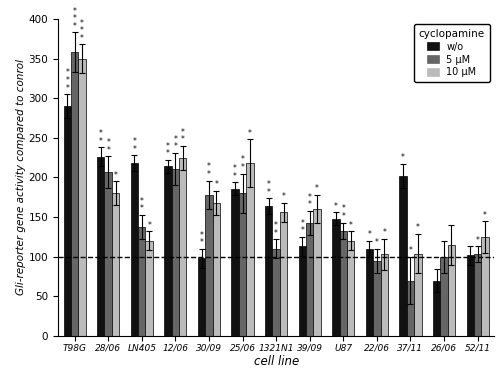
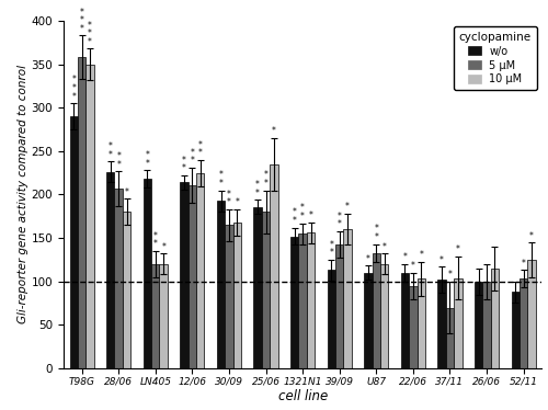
5 μM/LN405: 138 -> 120
w/o/30/09: 98 -> 193
5 μM/30/09: 178 -> 165
10 μM/25/06: 218 -> 235
w/o/1321N1: 164 -> 152
5 μM/1321N1: 110 -> 155
w/o/U87: 148 -> 110
w/o/37/11: 202 -> 102
w/o/26/06: 70 -> 100
w/o/52/11: 102 -> 88
